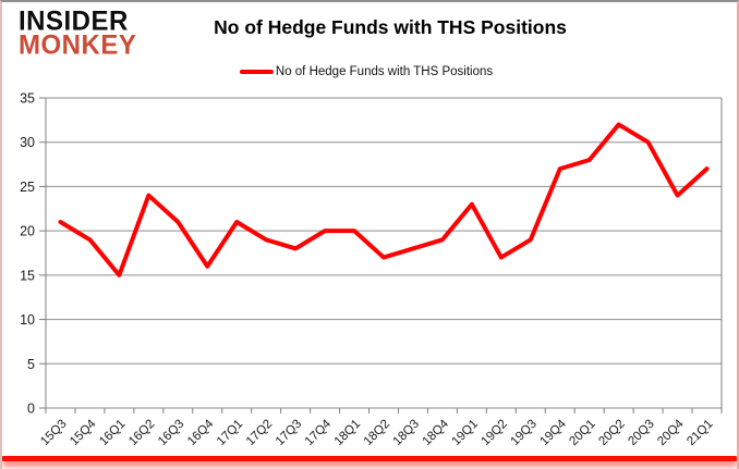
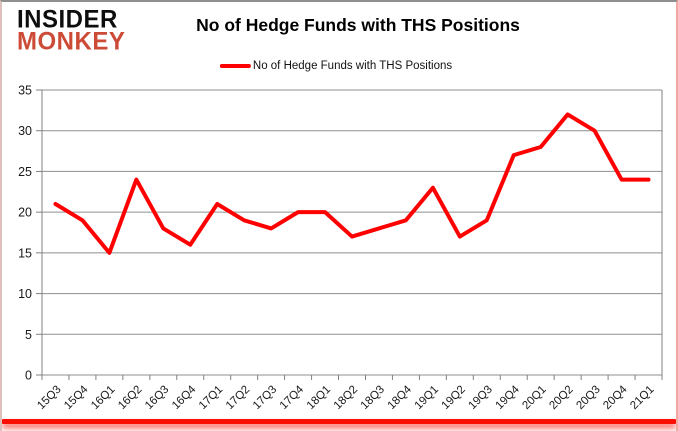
16Q3: 21 -> 18
21Q1: 27 -> 24
